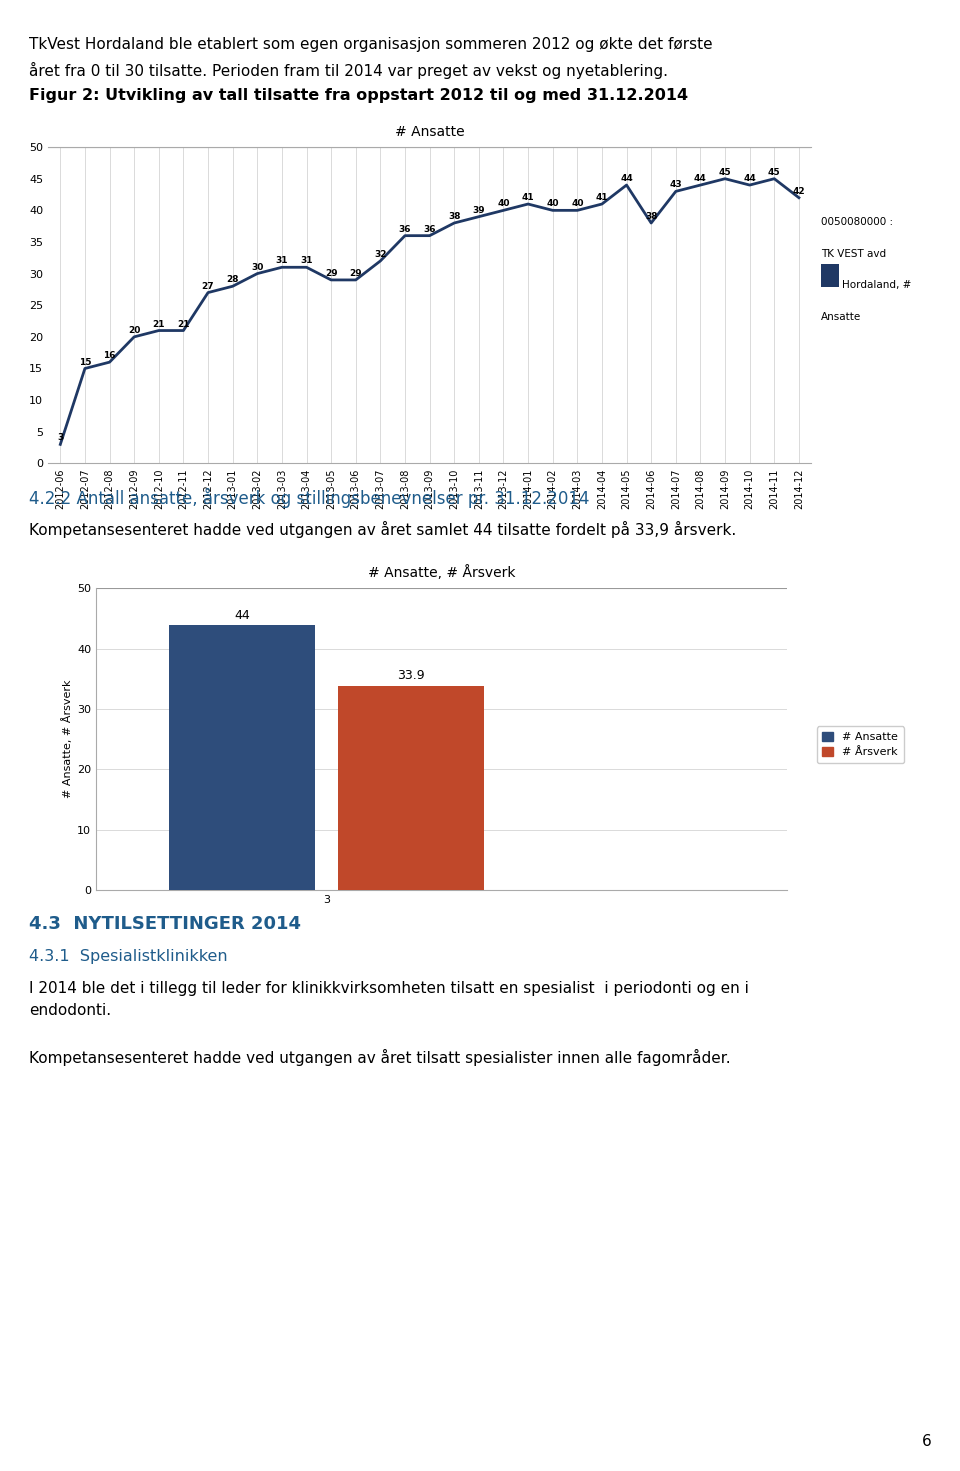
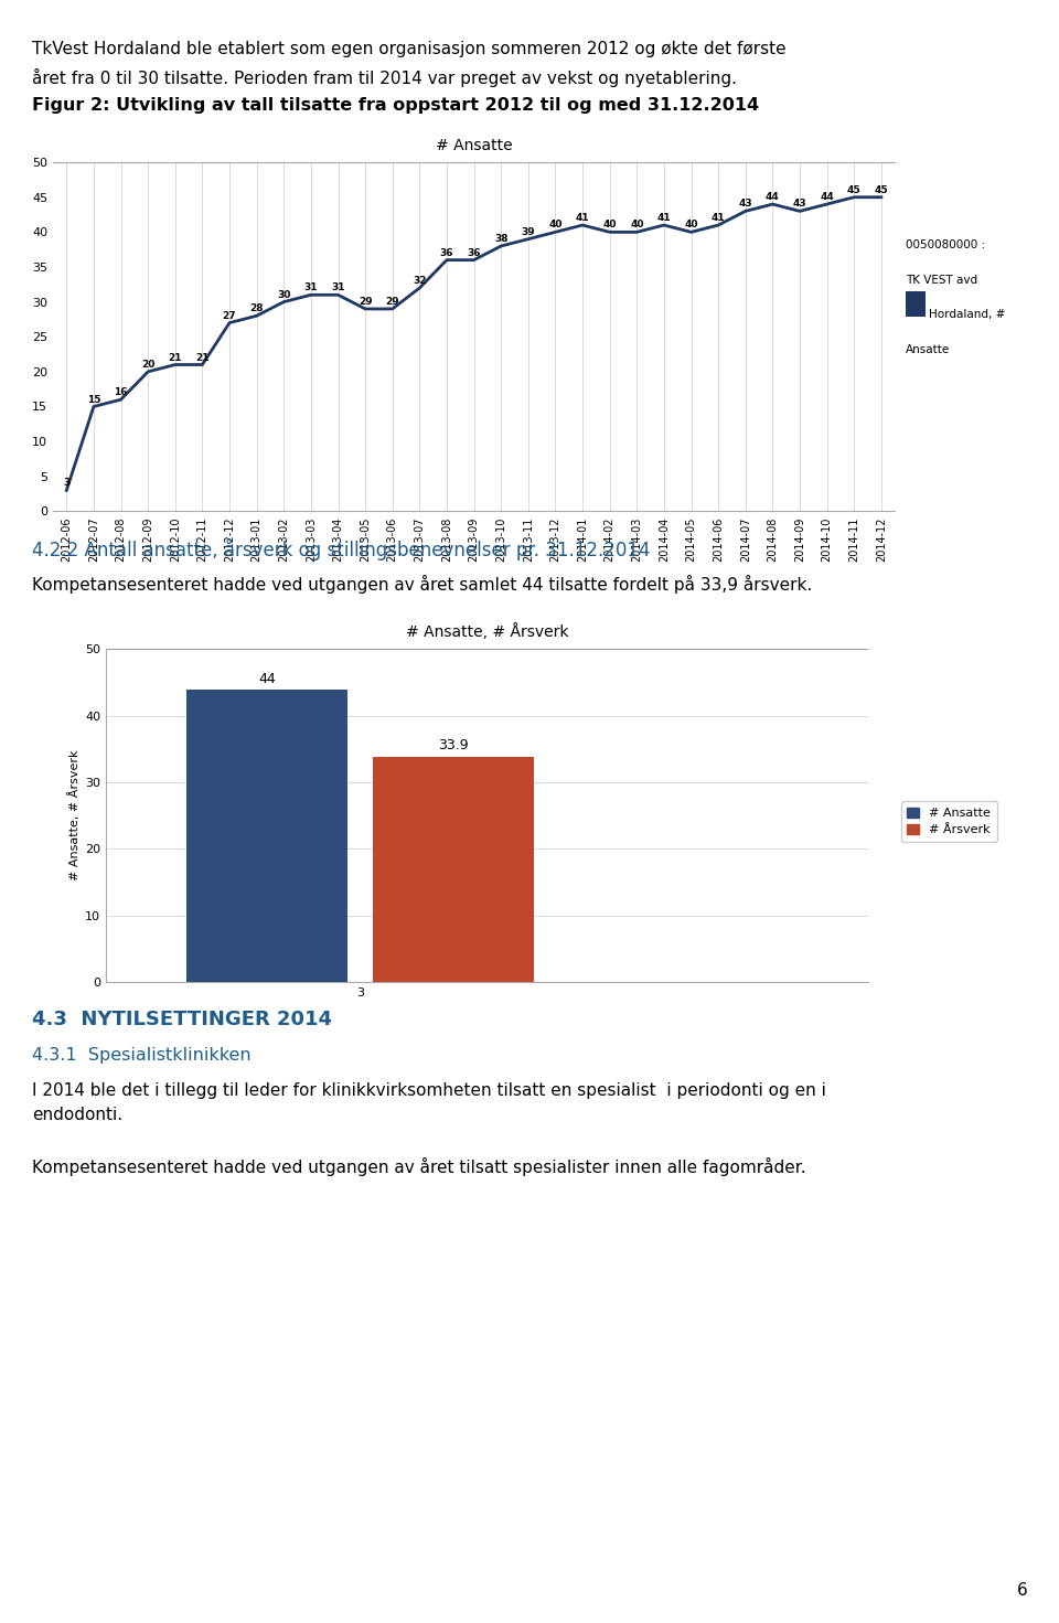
# Ansatte/2014-05: 44 -> 40
# Ansatte/2014-06: 38 -> 41
# Ansatte/2014-09: 45 -> 43
# Ansatte/2014-12: 42 -> 45
